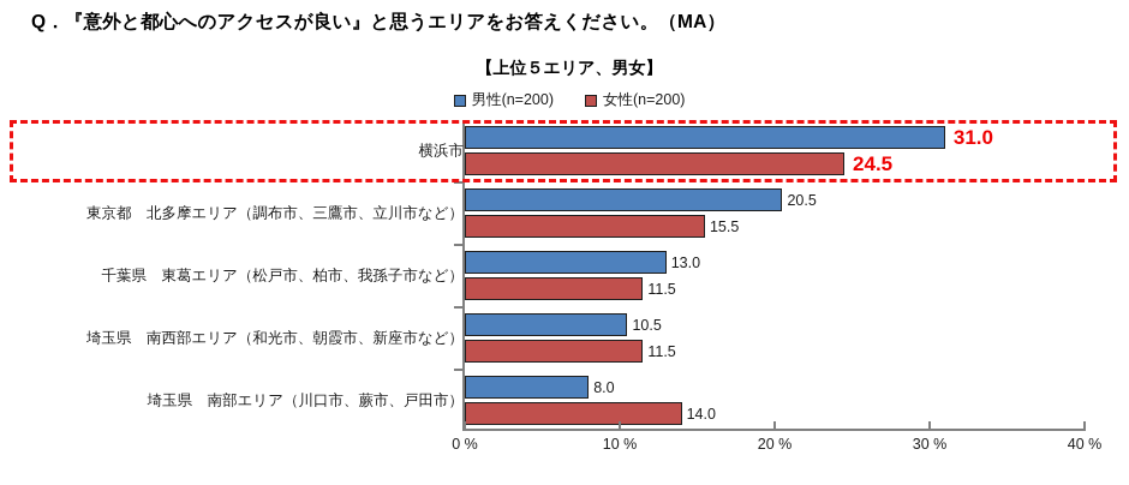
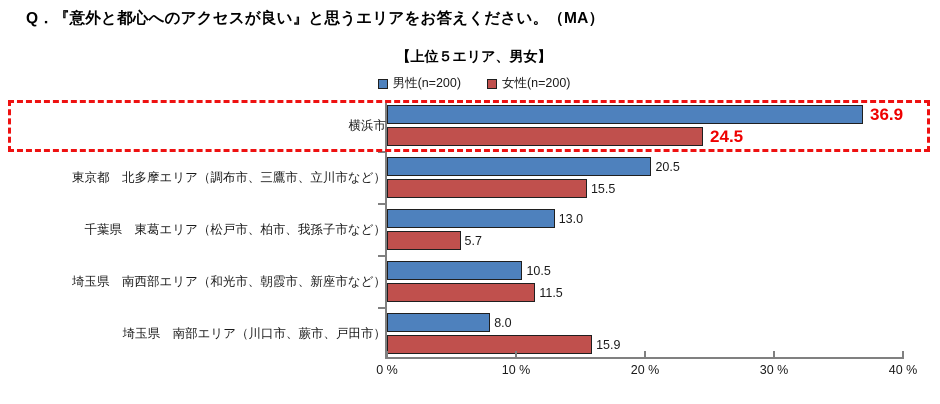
男性(n=200)/横浜市: 31.0 -> 36.9
女性(n=200)/千葉県 東葛エリア（松戸市、柏市、我孫子市など）: 11.5 -> 5.7
女性(n=200)/埼玉県 南部エリア（川口市、蕨市、戸田市）: 14.0 -> 15.9
